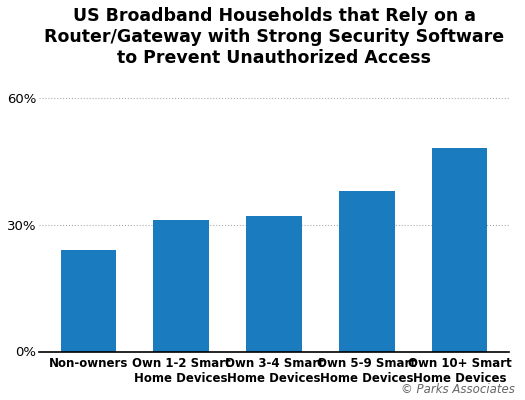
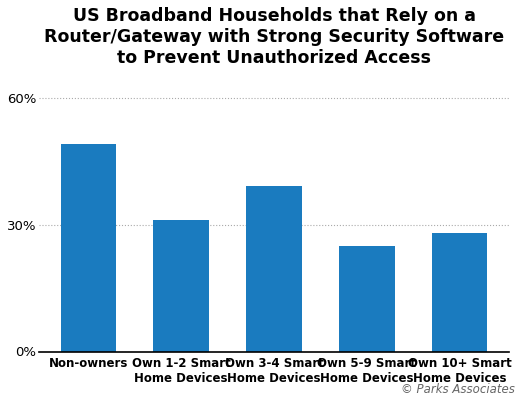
Non-owners: 24% -> 49%
Own 3-4 Smart Home Devices: 32% -> 39%
Own 5-9 Smart Home Devices: 38% -> 25%
Own 10+ Smart Home Devices: 48% -> 28%
